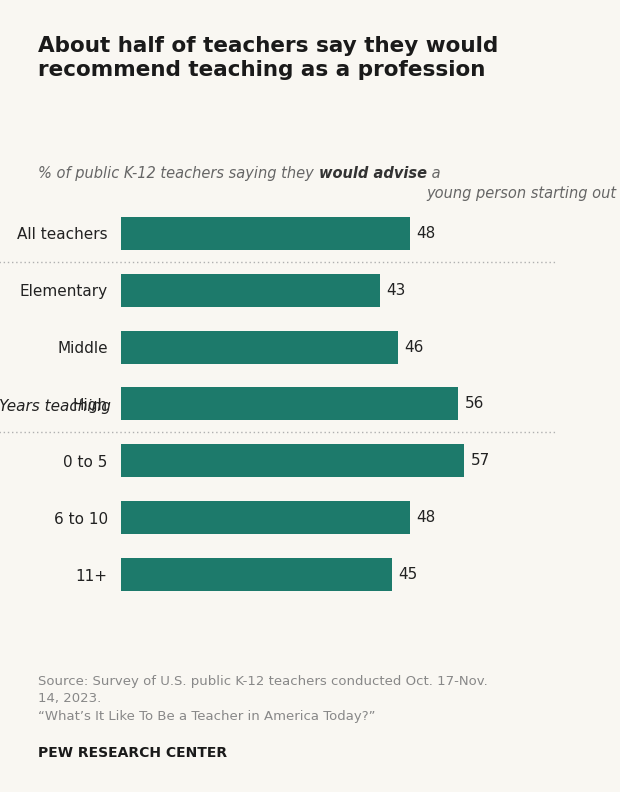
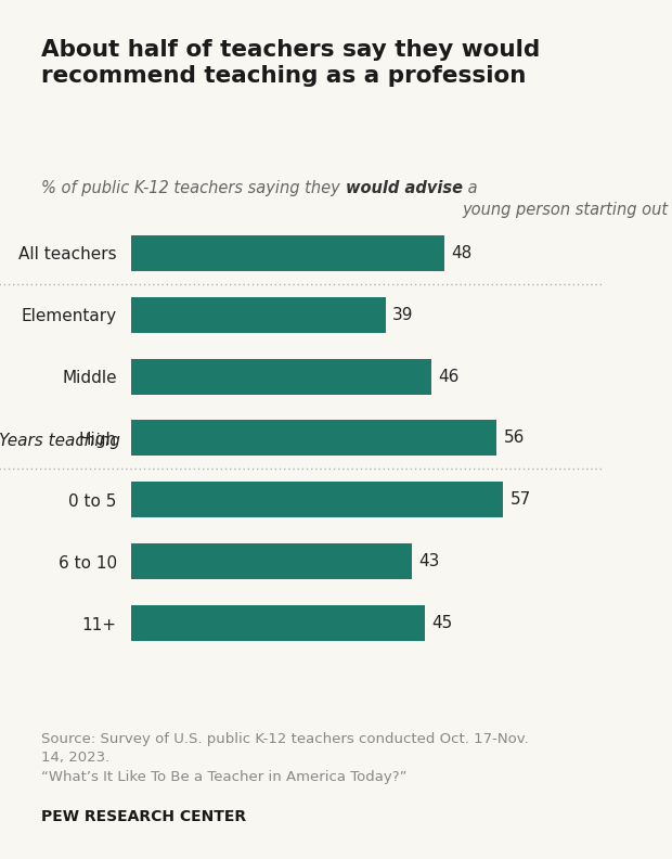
Elementary: 43 -> 39
6 to 10: 48 -> 43
